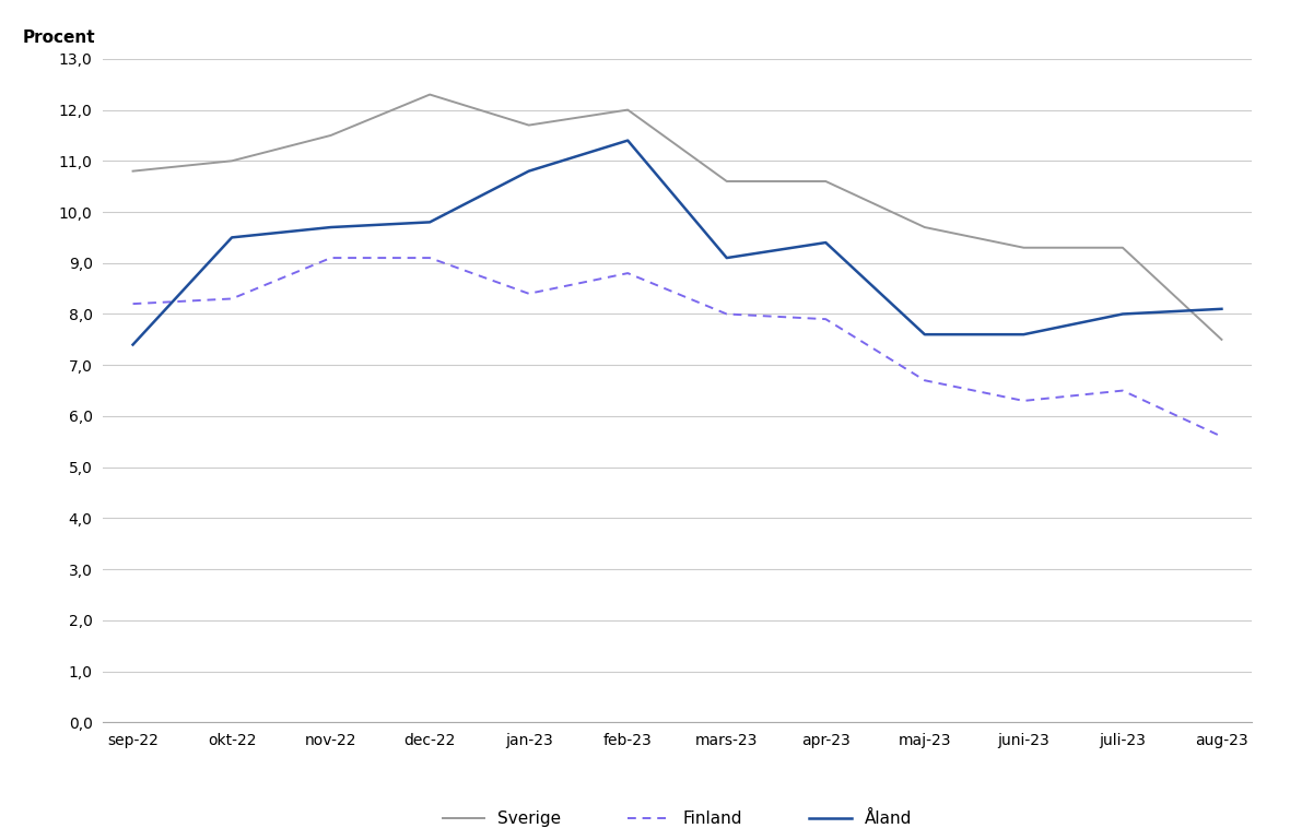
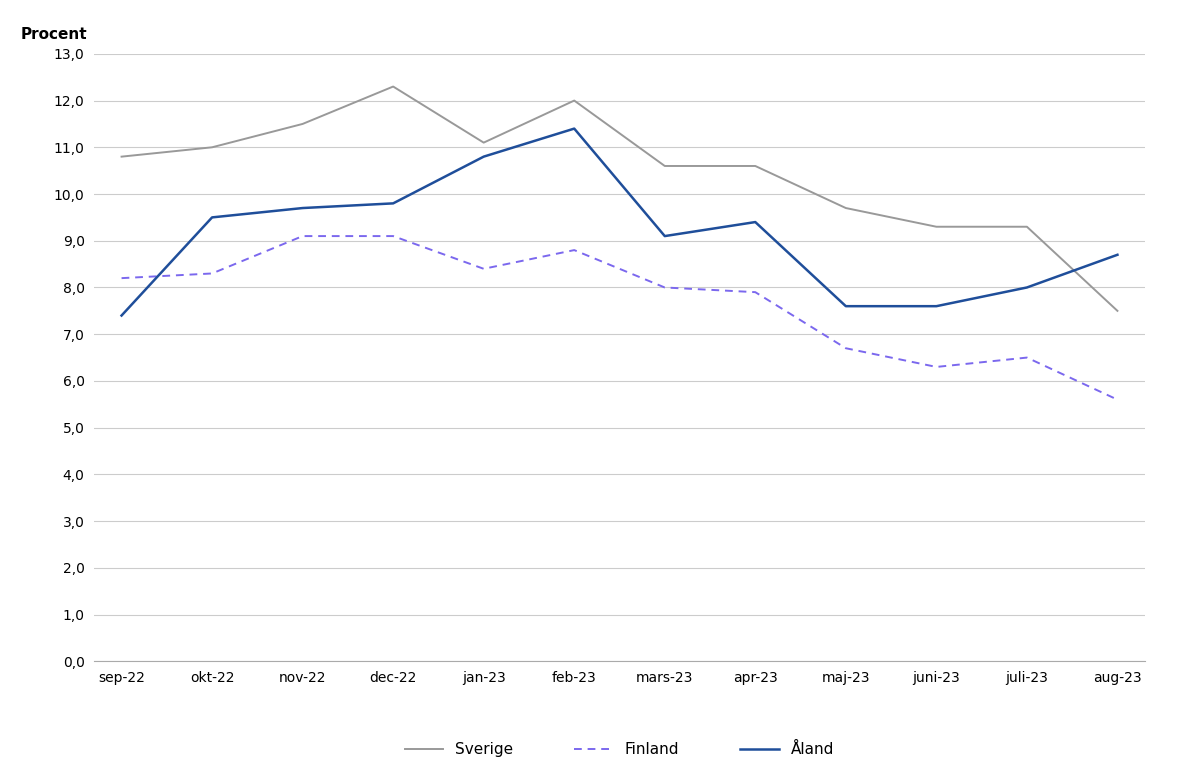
Sverige/jan-23: 11,7 -> 11,1
Åland/aug-23: 8,1 -> 8,7
